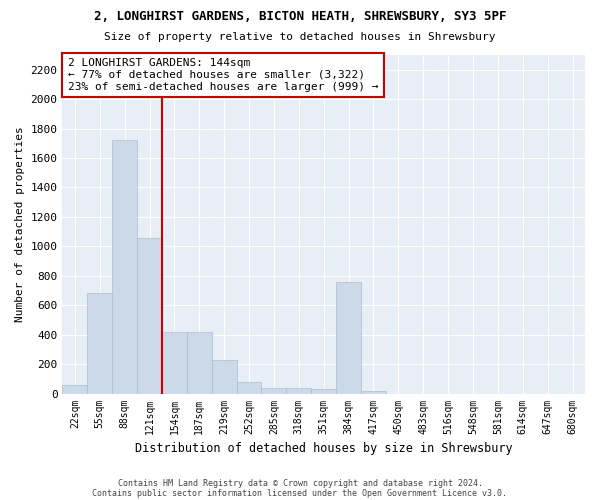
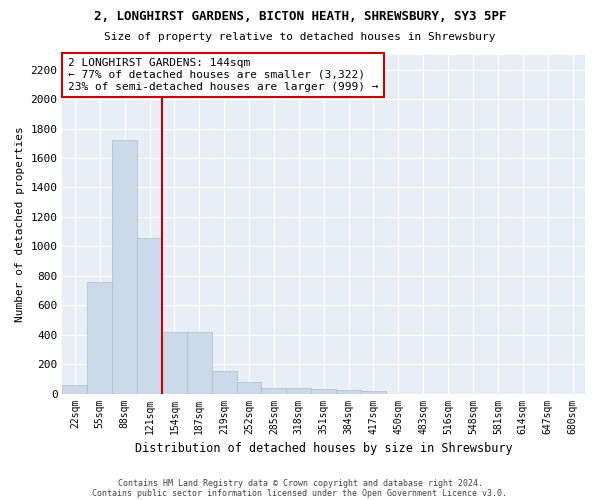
55sqm: 680 -> 760
219sqm: 230 -> 150
384sqm: 760 -> 20
